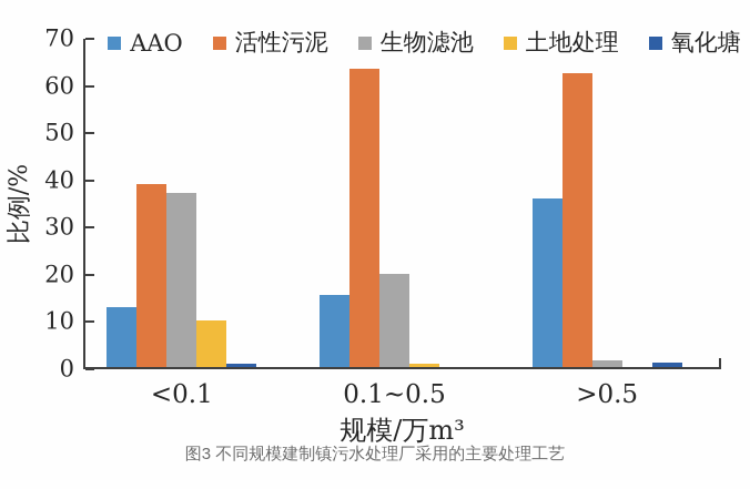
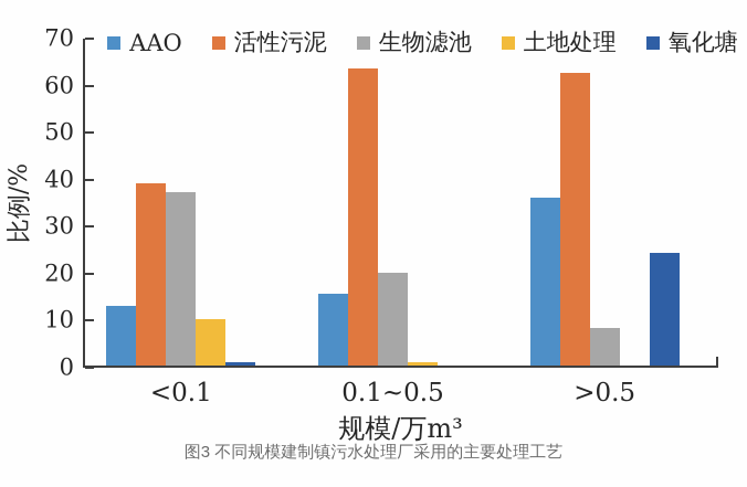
生物滤池/>0.5: 1 -> 8
氧化塘/>0.5: 1 -> 24
